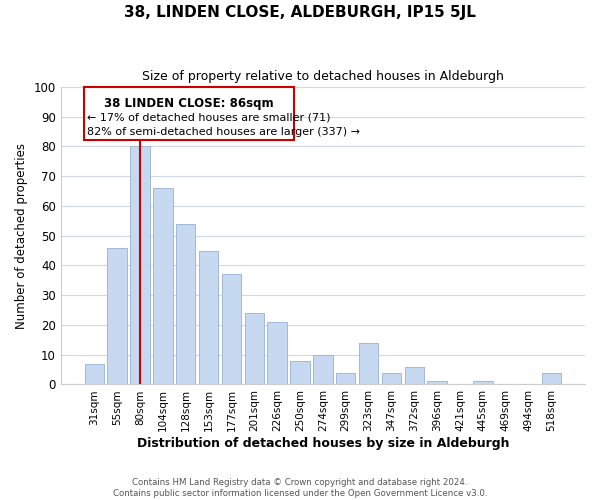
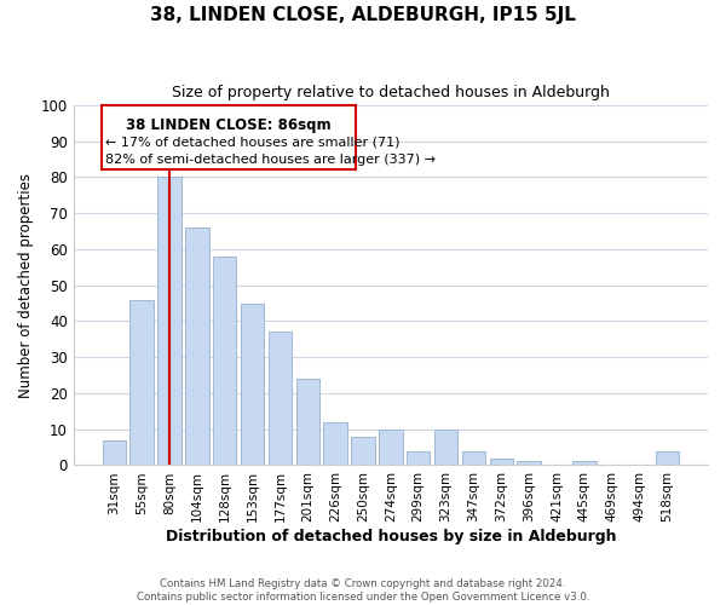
128sqm: 54 -> 58
226sqm: 21 -> 12
323sqm: 14 -> 10
372sqm: 6 -> 2
